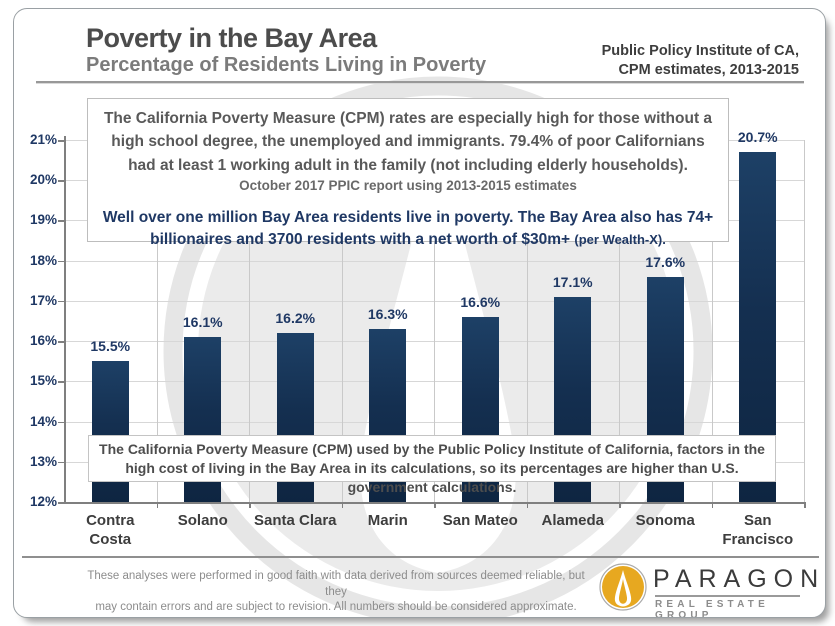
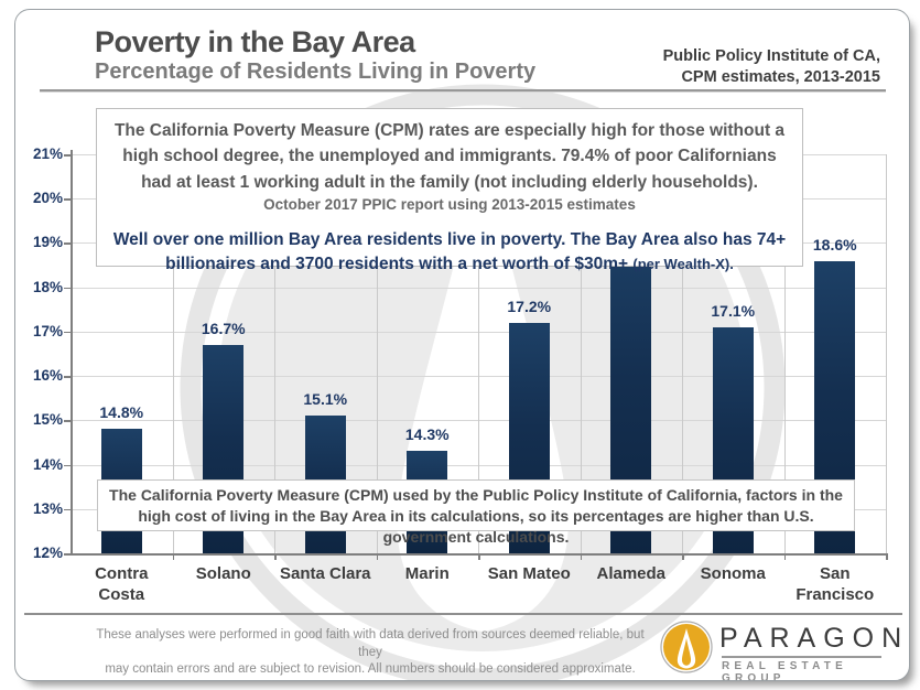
Contra Costa: 15.5% -> 14.8%
Solano: 16.1% -> 16.7%
Santa Clara: 16.2% -> 15.1%
Marin: 16.3% -> 14.3%
San Mateo: 16.6% -> 17.2%
Alameda: 17.1% -> 19.2%
Sonoma: 17.6% -> 17.1%
San Francisco: 20.7% -> 18.6%
